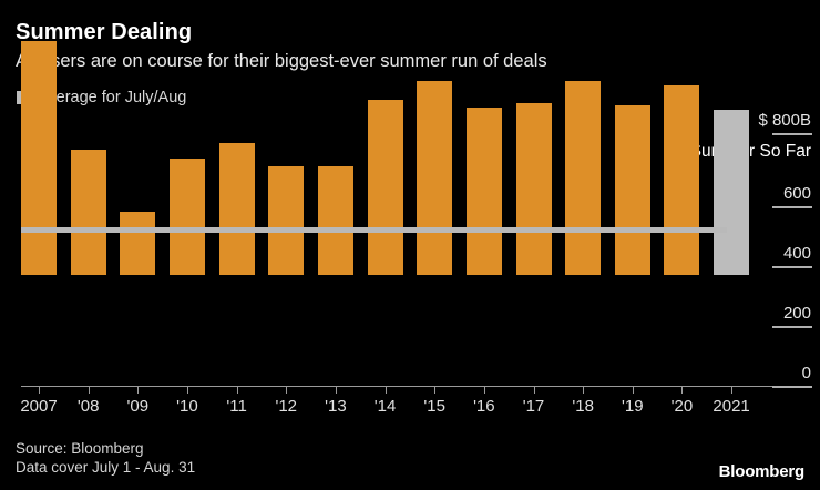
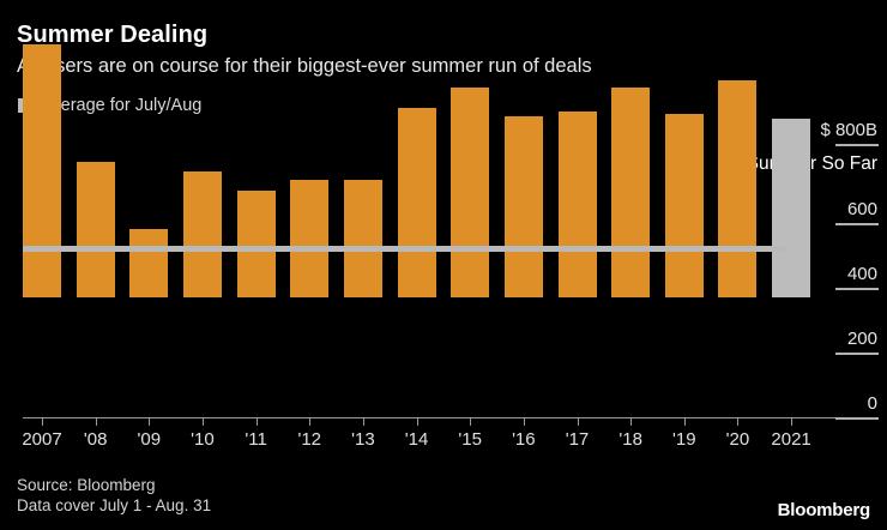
'11: 440 -> 330
'20: 630 -> 670
